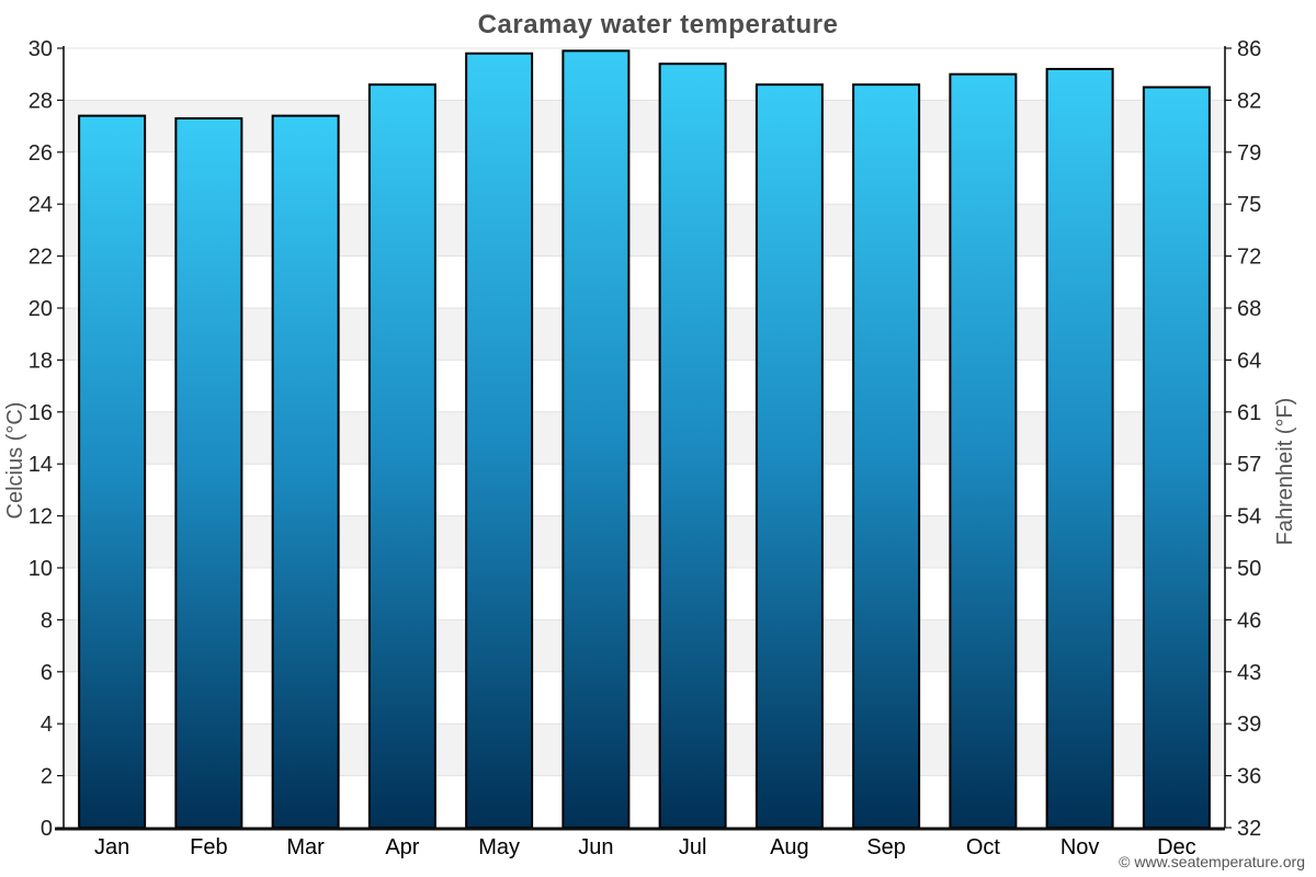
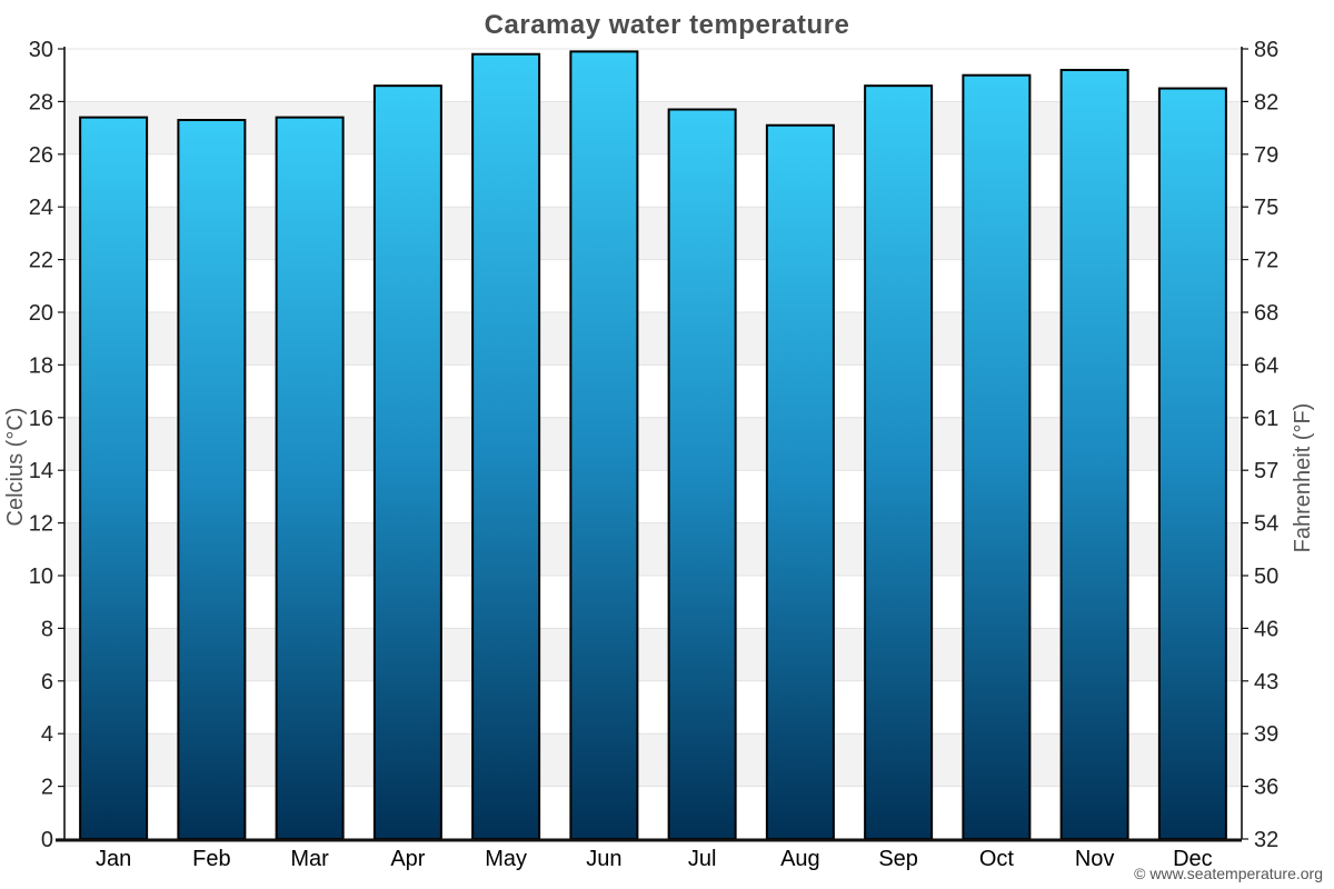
Jul: 29.4 -> 27.7
Aug: 28.6 -> 27.1
